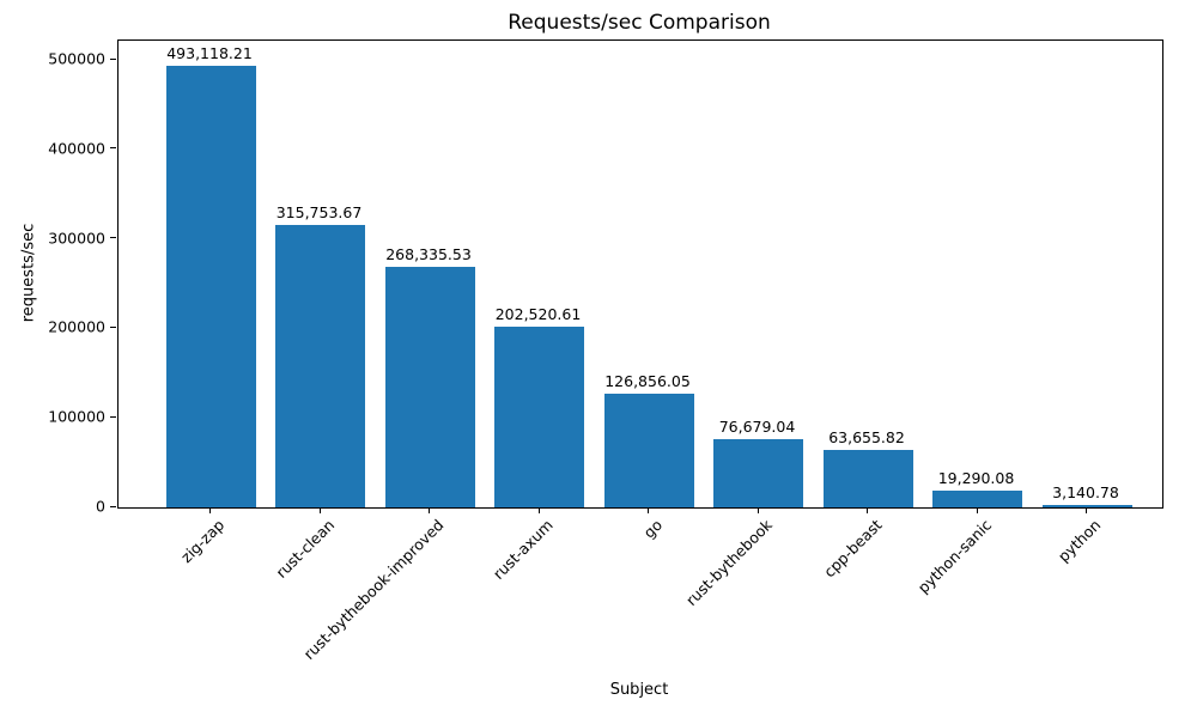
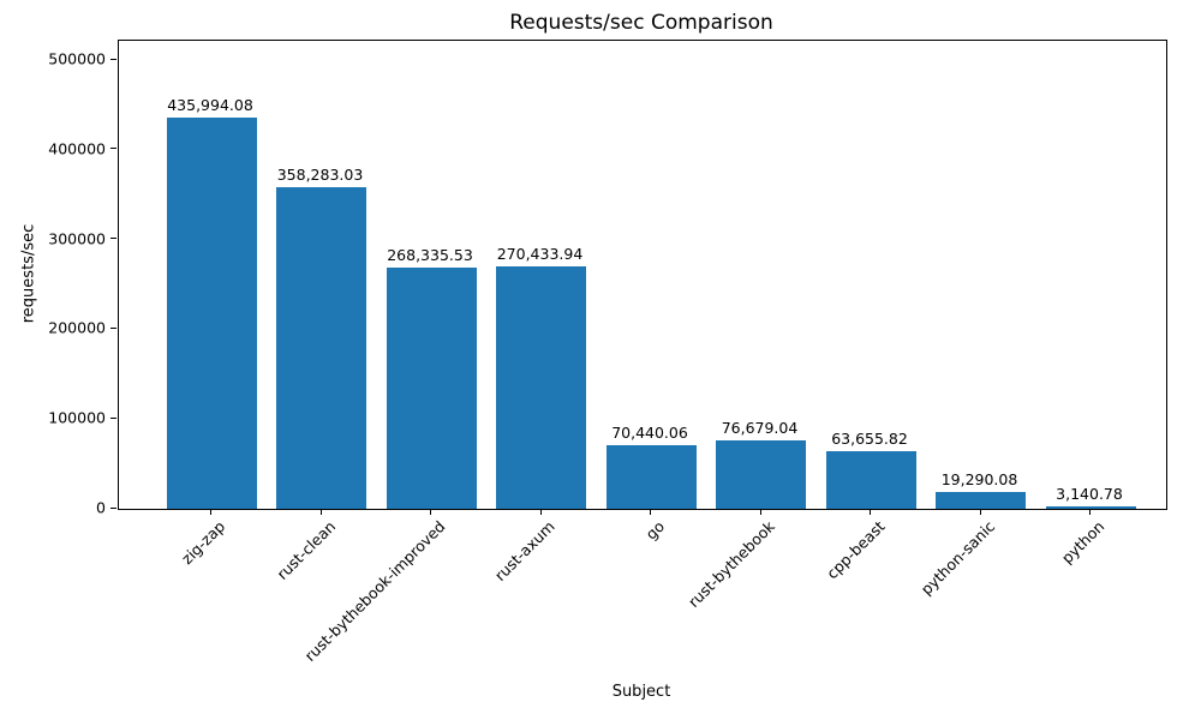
zig-zap: 493,118.21 -> 435,994.08
rust-clean: 315,753.67 -> 358,283.03
rust-axum: 202,520.61 -> 270,433.94
go: 126,856.05 -> 70,440.06
